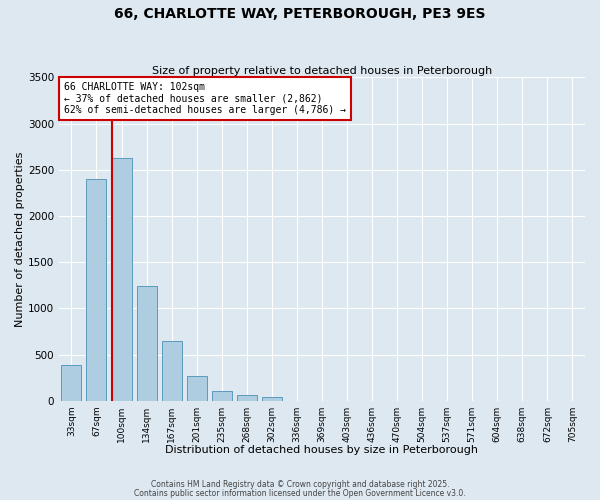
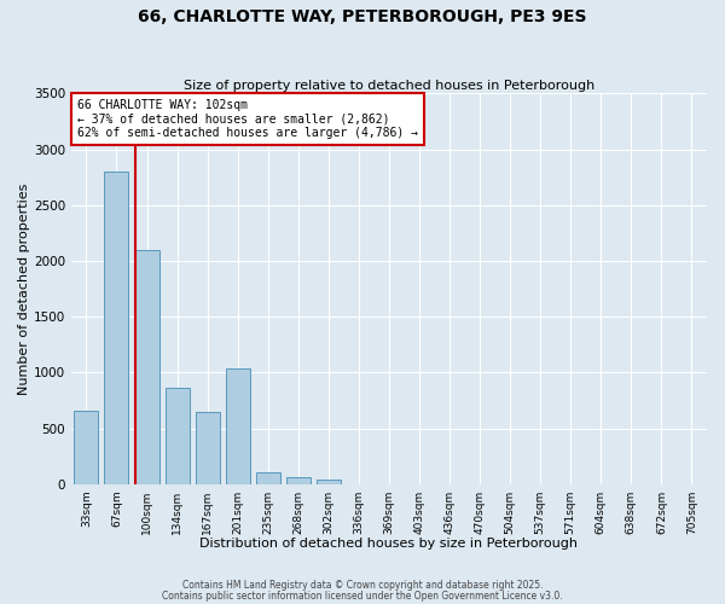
33sqm: 390 -> 660
67sqm: 2400 -> 2800
100sqm: 2620 -> 2100
134sqm: 1240 -> 860
201sqm: 270 -> 1040
